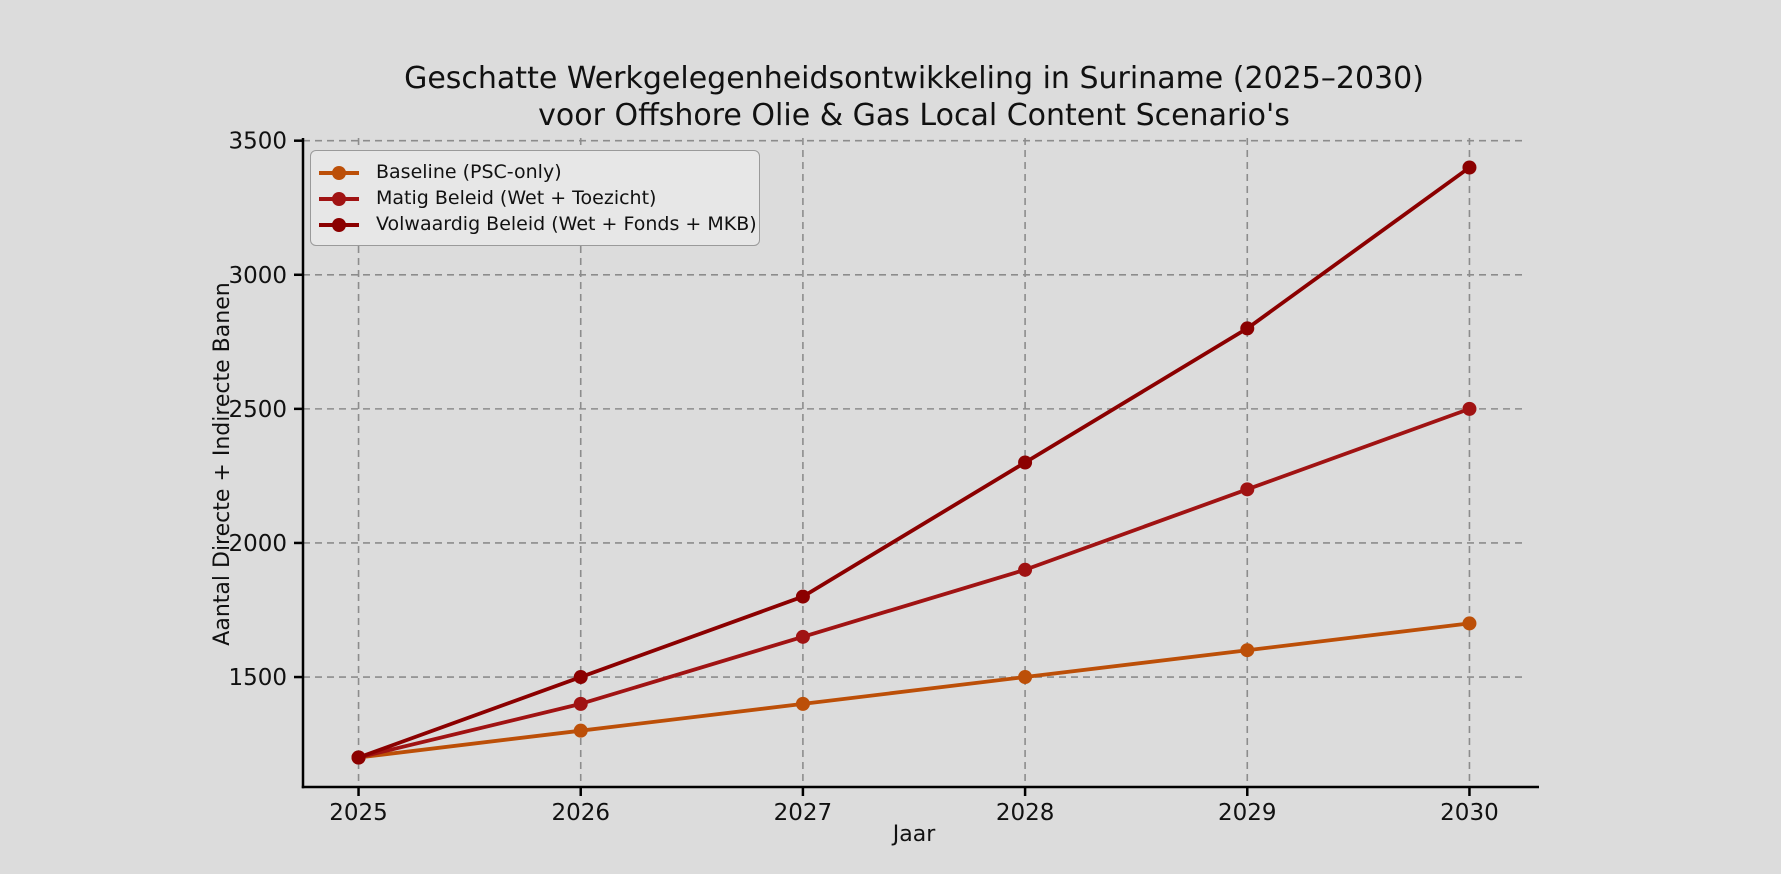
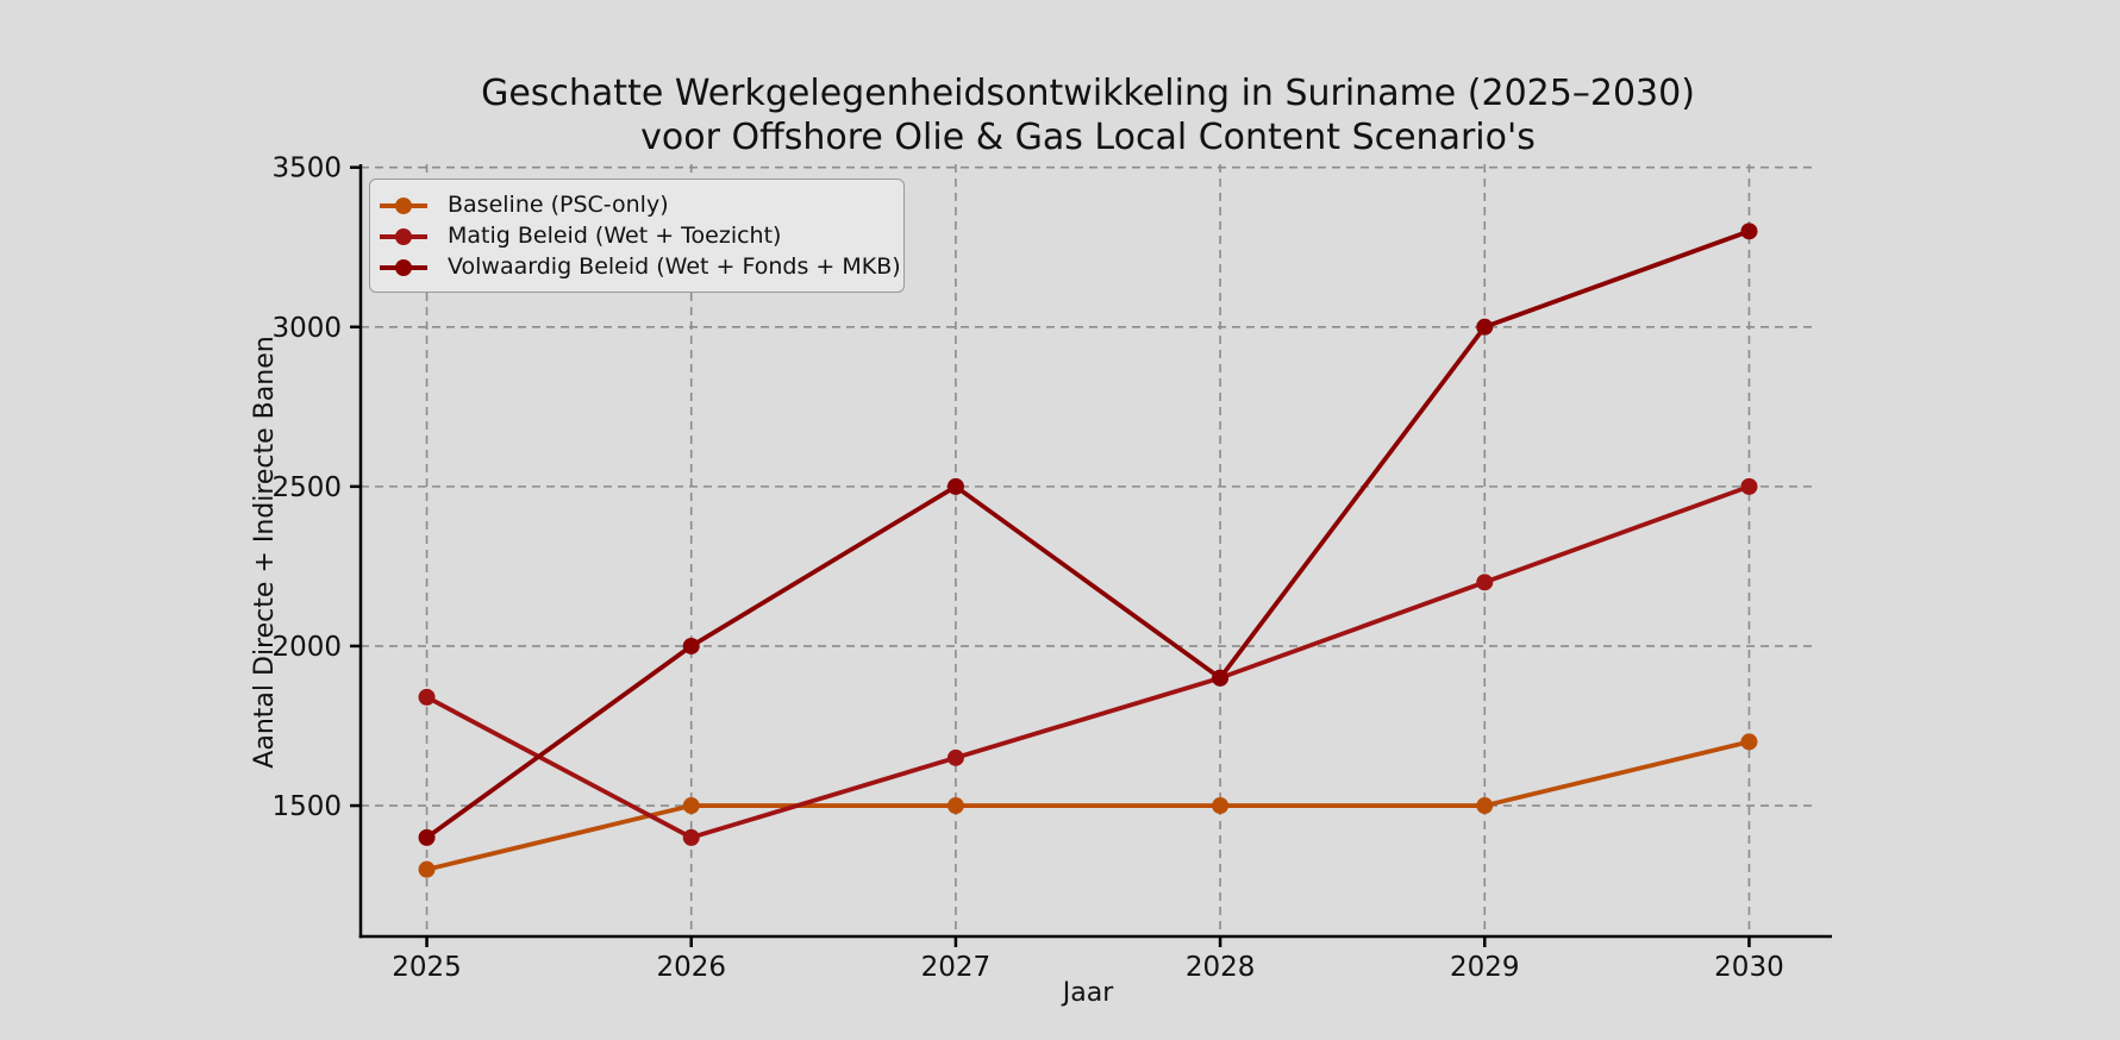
Baseline (PSC-only)/2025: 1200 -> 1300
Matig Beleid (Wet + Toezicht)/2025: 1200 -> 1840
Volwaardig Beleid (Wet + Fonds + MKB)/2025: 1200 -> 1400
Baseline (PSC-only)/2026: 1300 -> 1500
Volwaardig Beleid (Wet + Fonds + MKB)/2026: 1500 -> 2000
Baseline (PSC-only)/2027: 1400 -> 1500
Volwaardig Beleid (Wet + Fonds + MKB)/2027: 1800 -> 2500
Volwaardig Beleid (Wet + Fonds + MKB)/2028: 2300 -> 1900
Baseline (PSC-only)/2029: 1600 -> 1500
Volwaardig Beleid (Wet + Fonds + MKB)/2029: 2800 -> 3000
Volwaardig Beleid (Wet + Fonds + MKB)/2030: 3400 -> 3300
